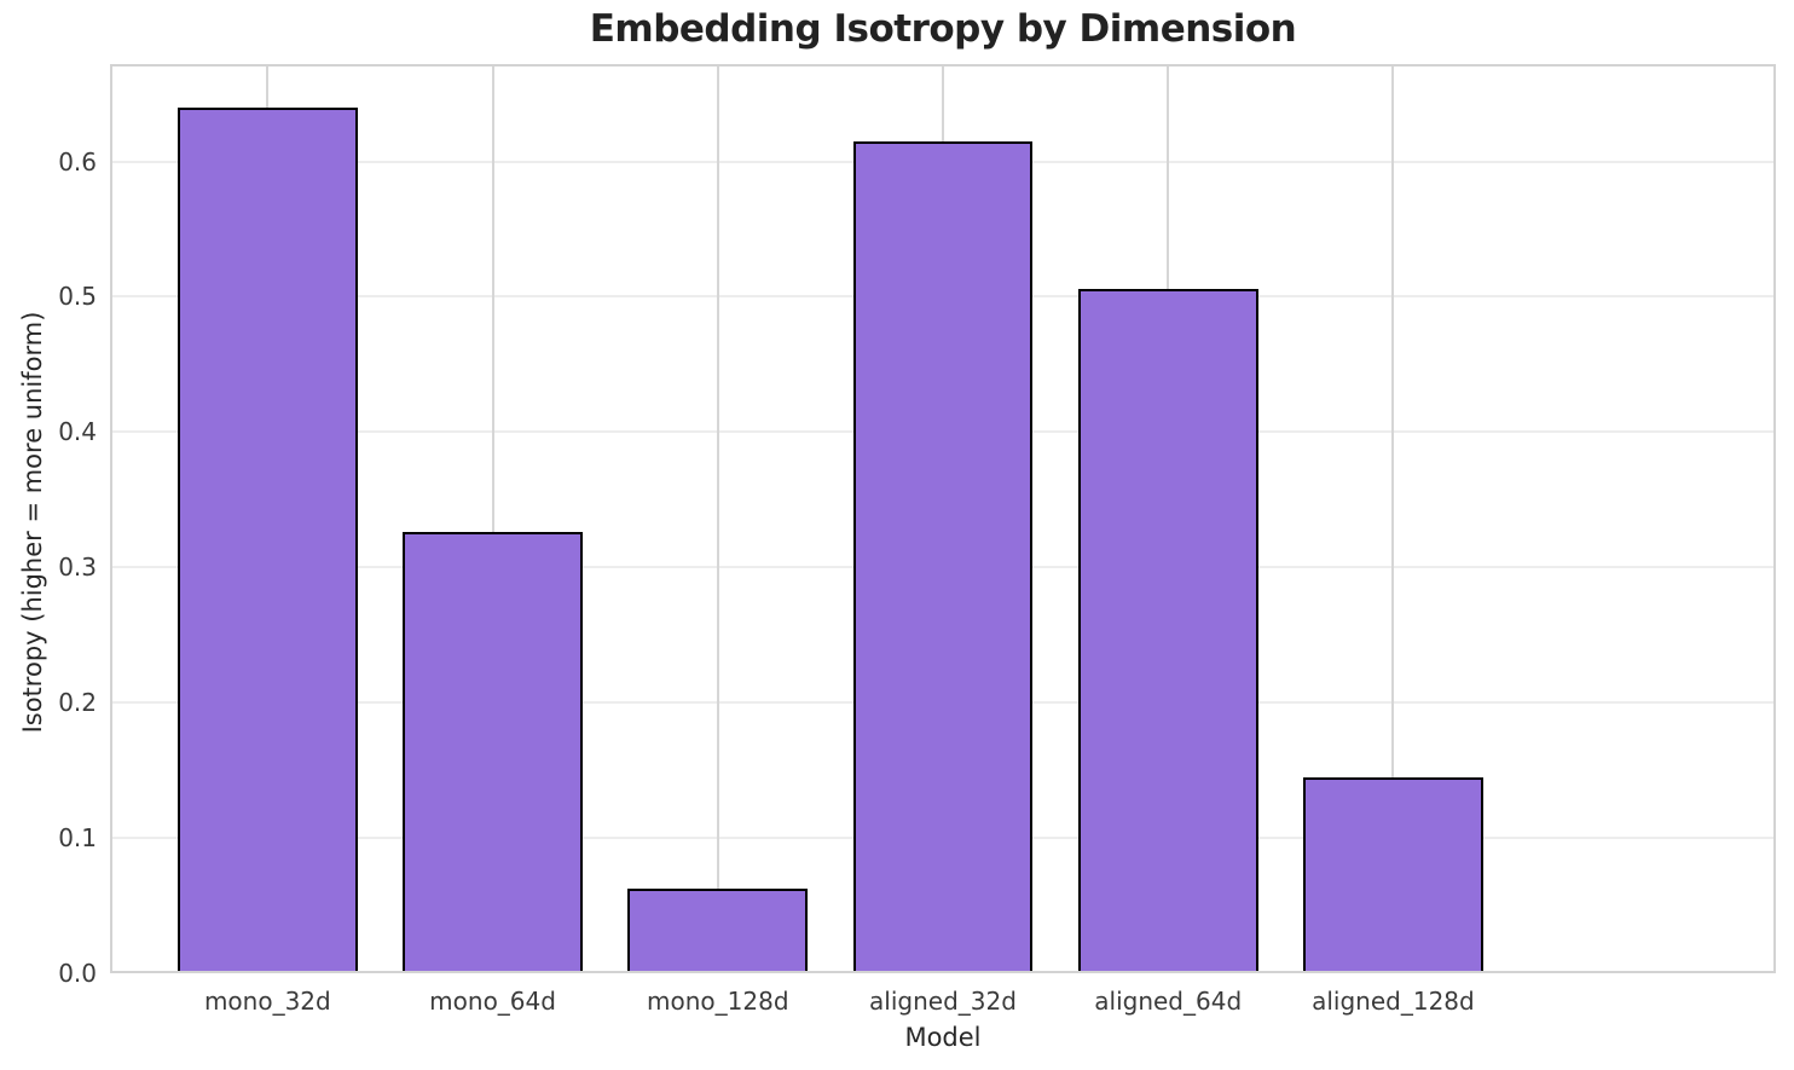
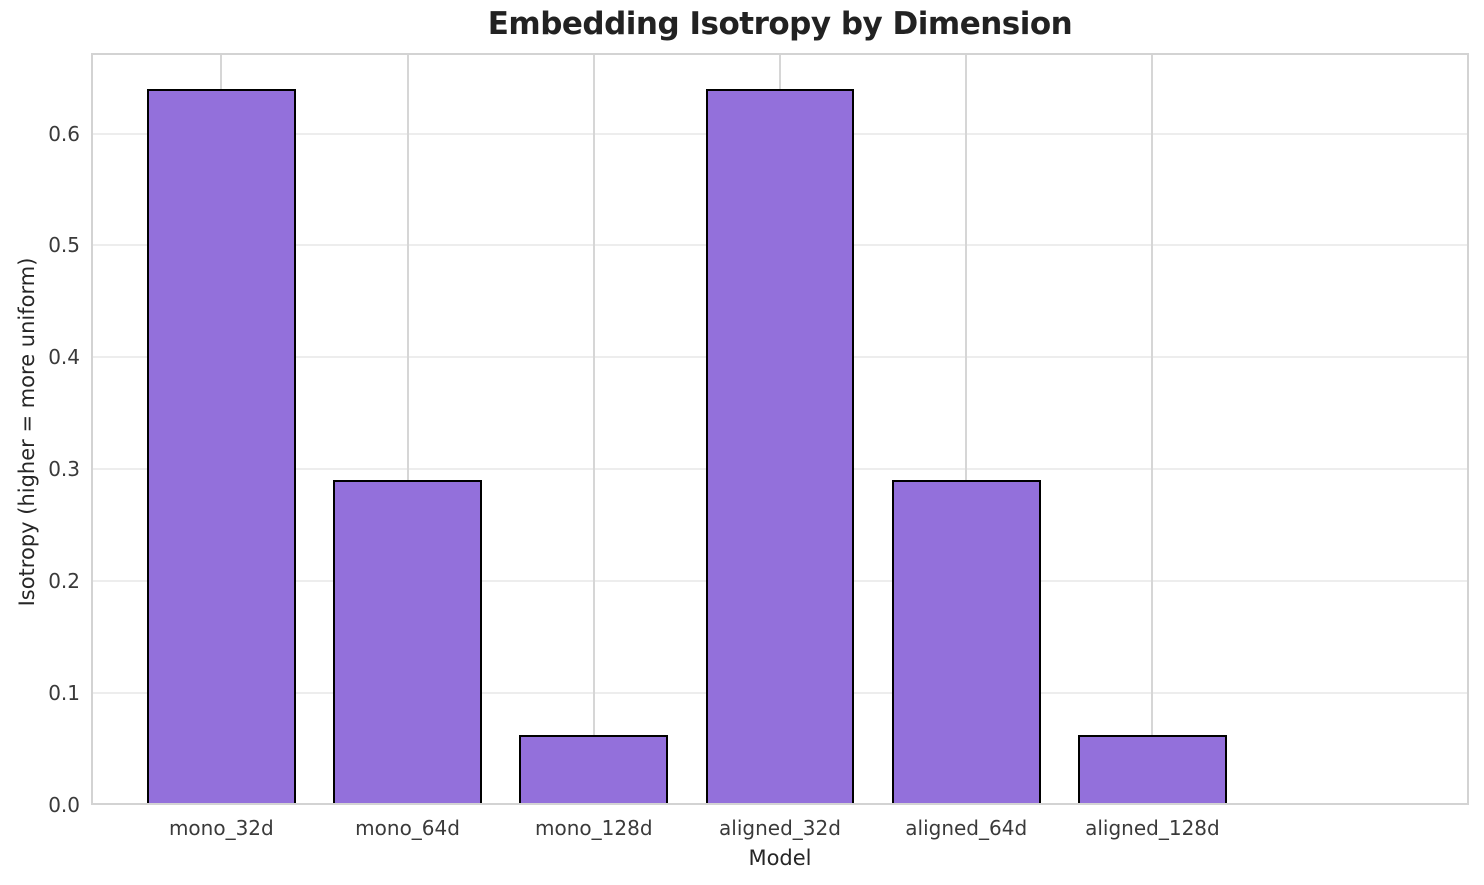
mono_64d: 0.326 -> 0.290
aligned_32d: 0.615 -> 0.640
aligned_64d: 0.506 -> 0.290
aligned_128d: 0.145 -> 0.063
